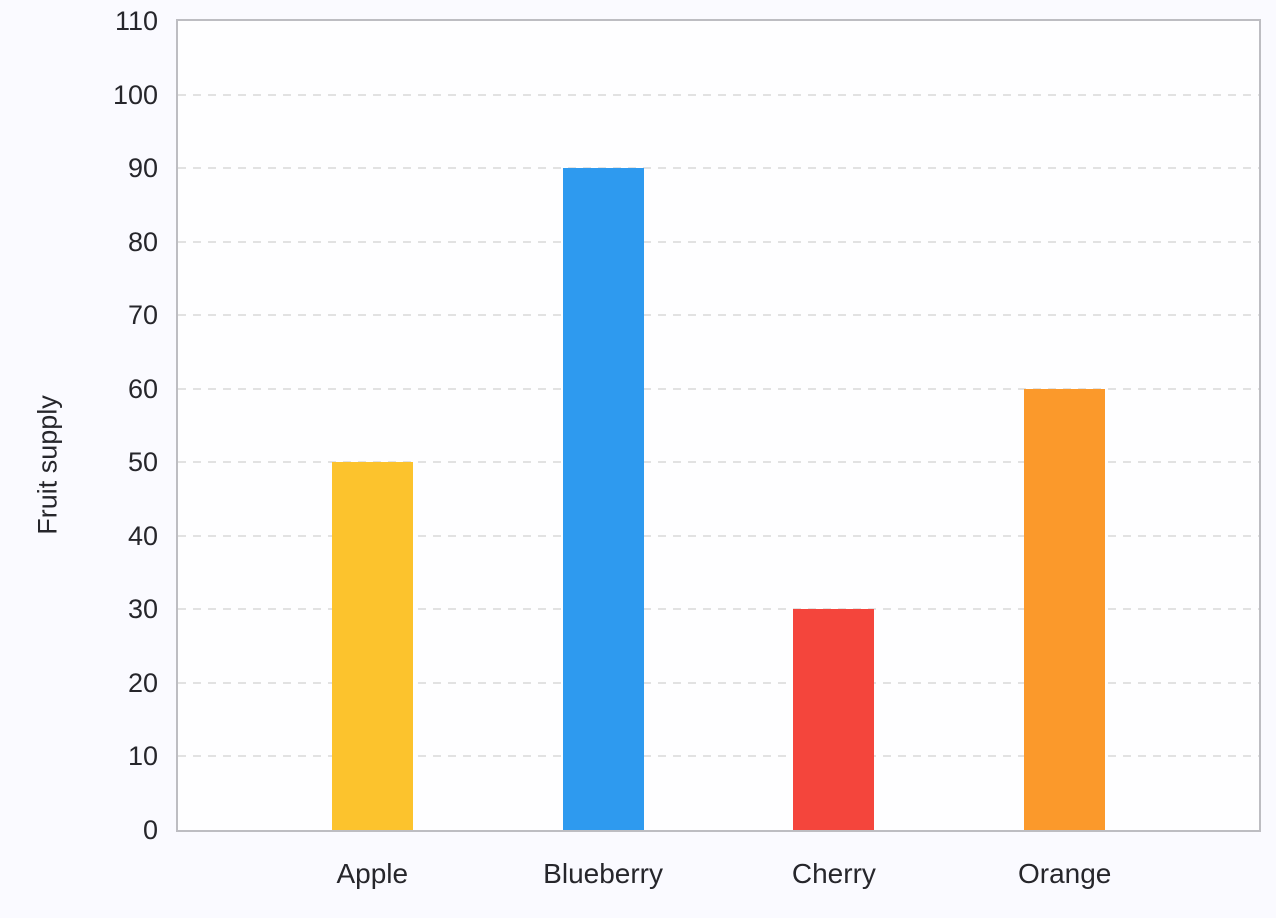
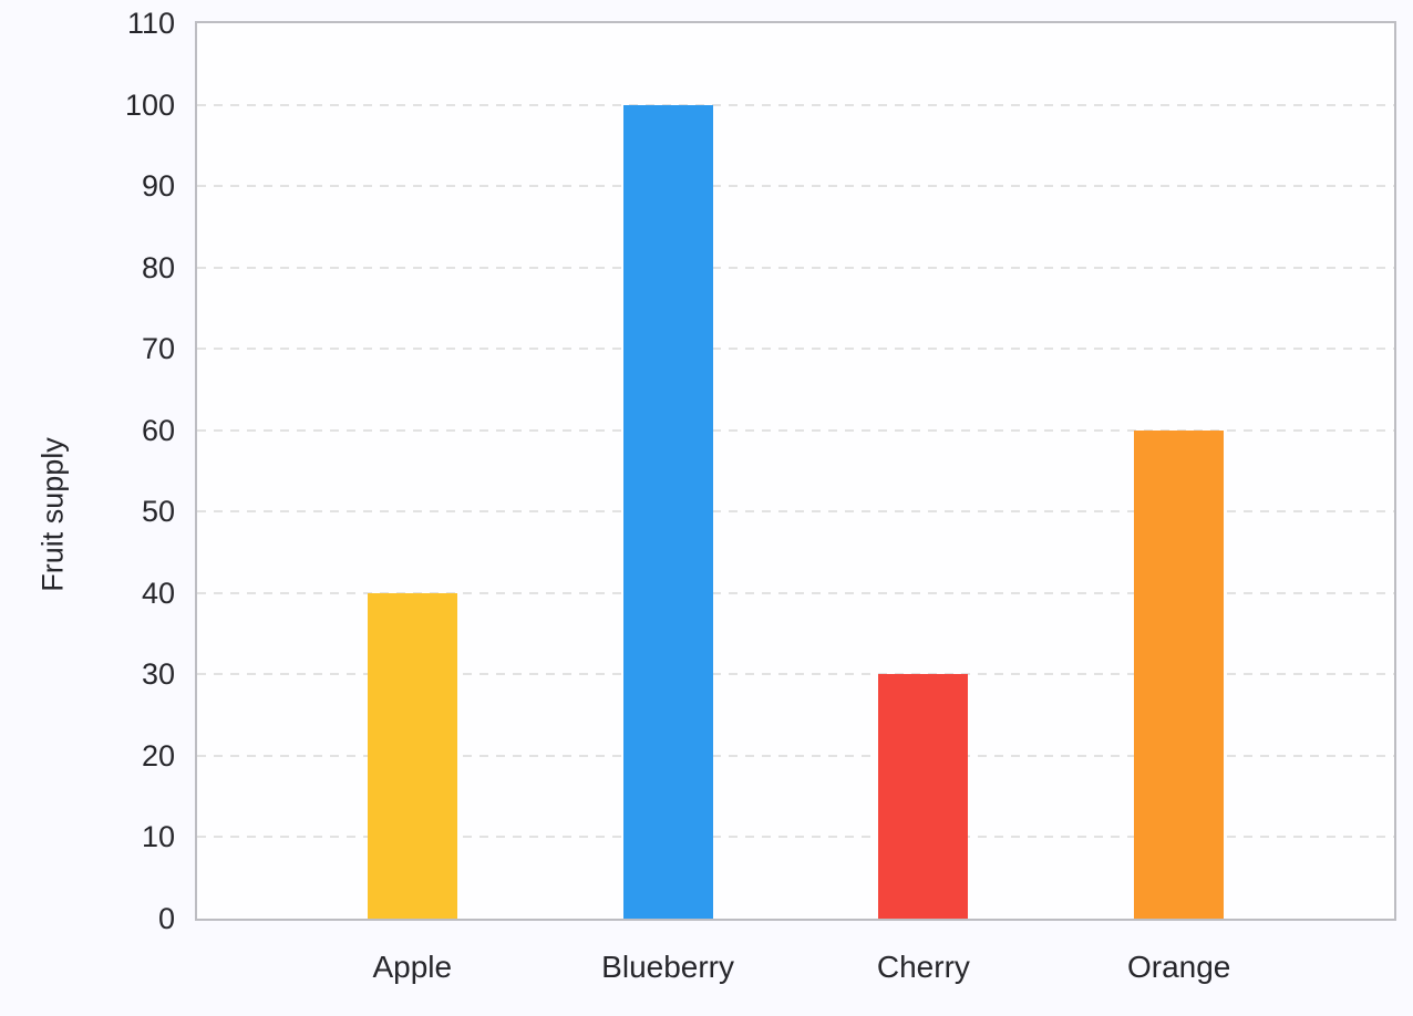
Apple: 50 -> 40
Blueberry: 90 -> 100
